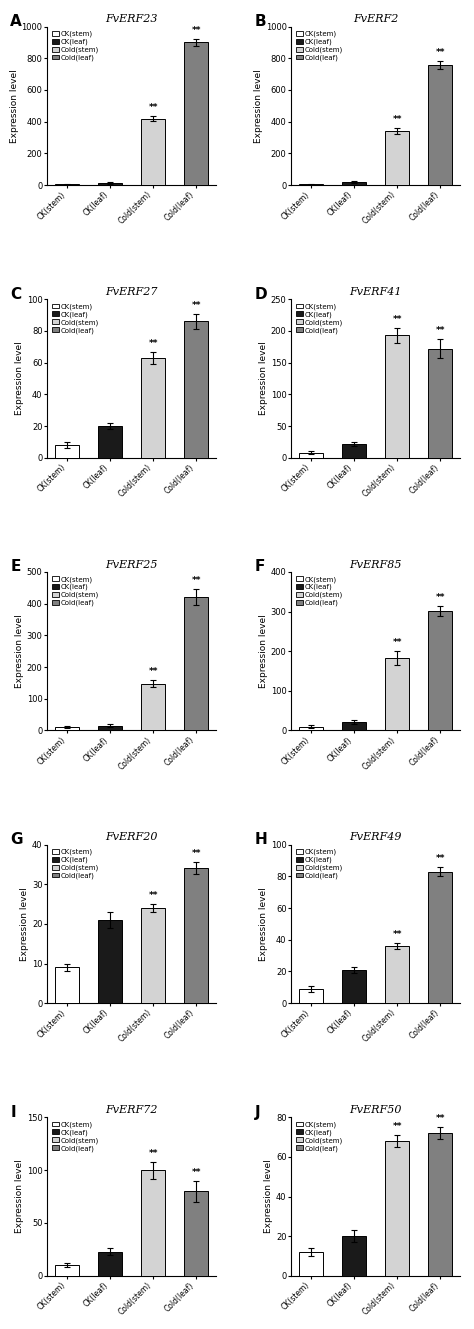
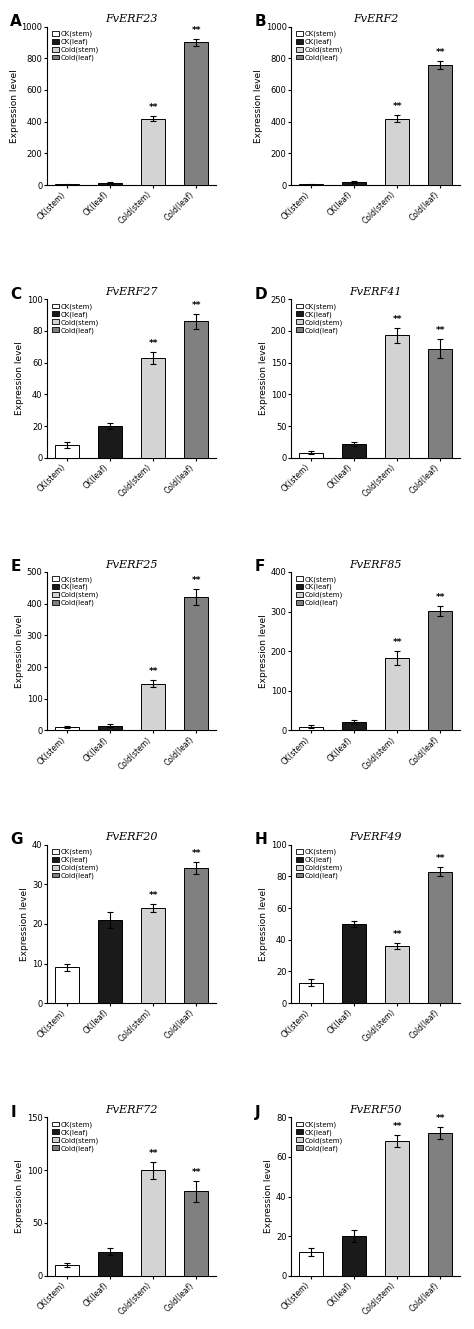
FvERF2/Cold(stem): 340 -> 420
FvERF49/CK(stem): 9 -> 13
FvERF49/CK(leaf): 21 -> 50
